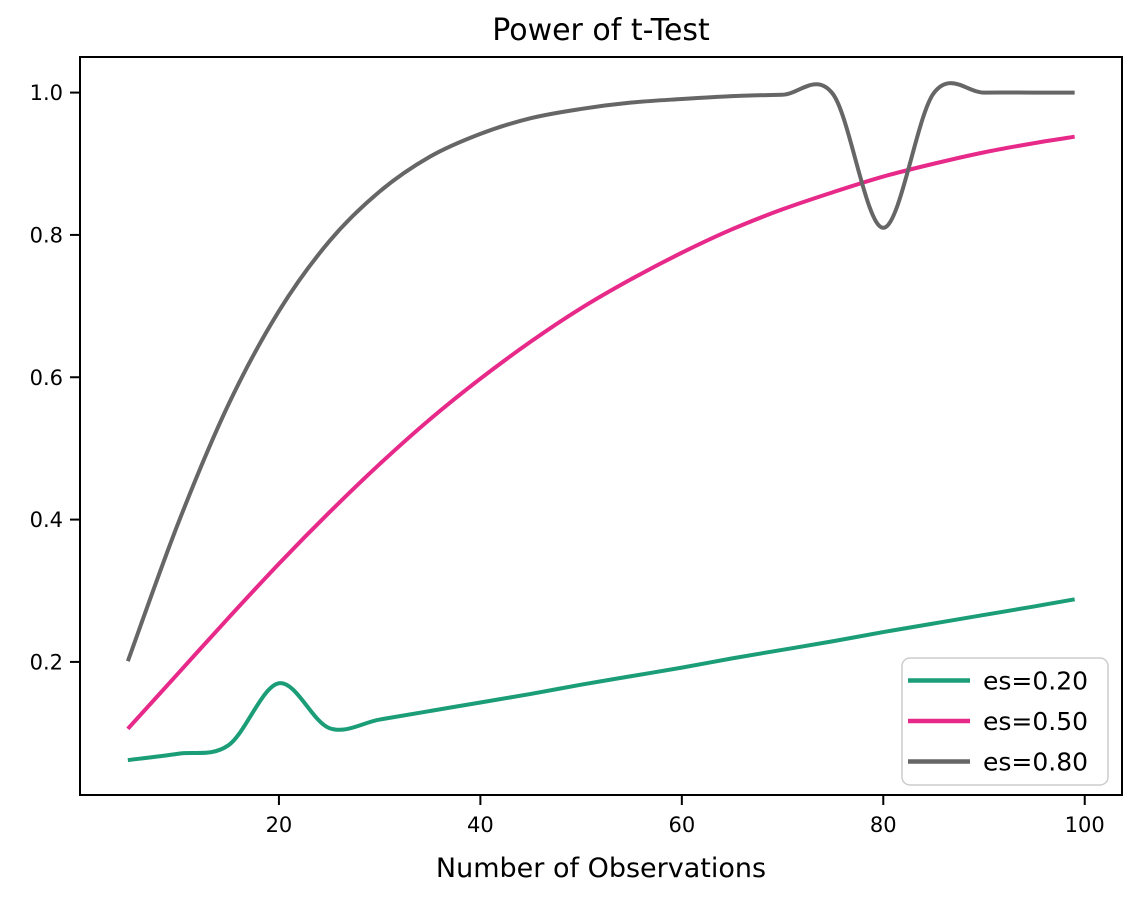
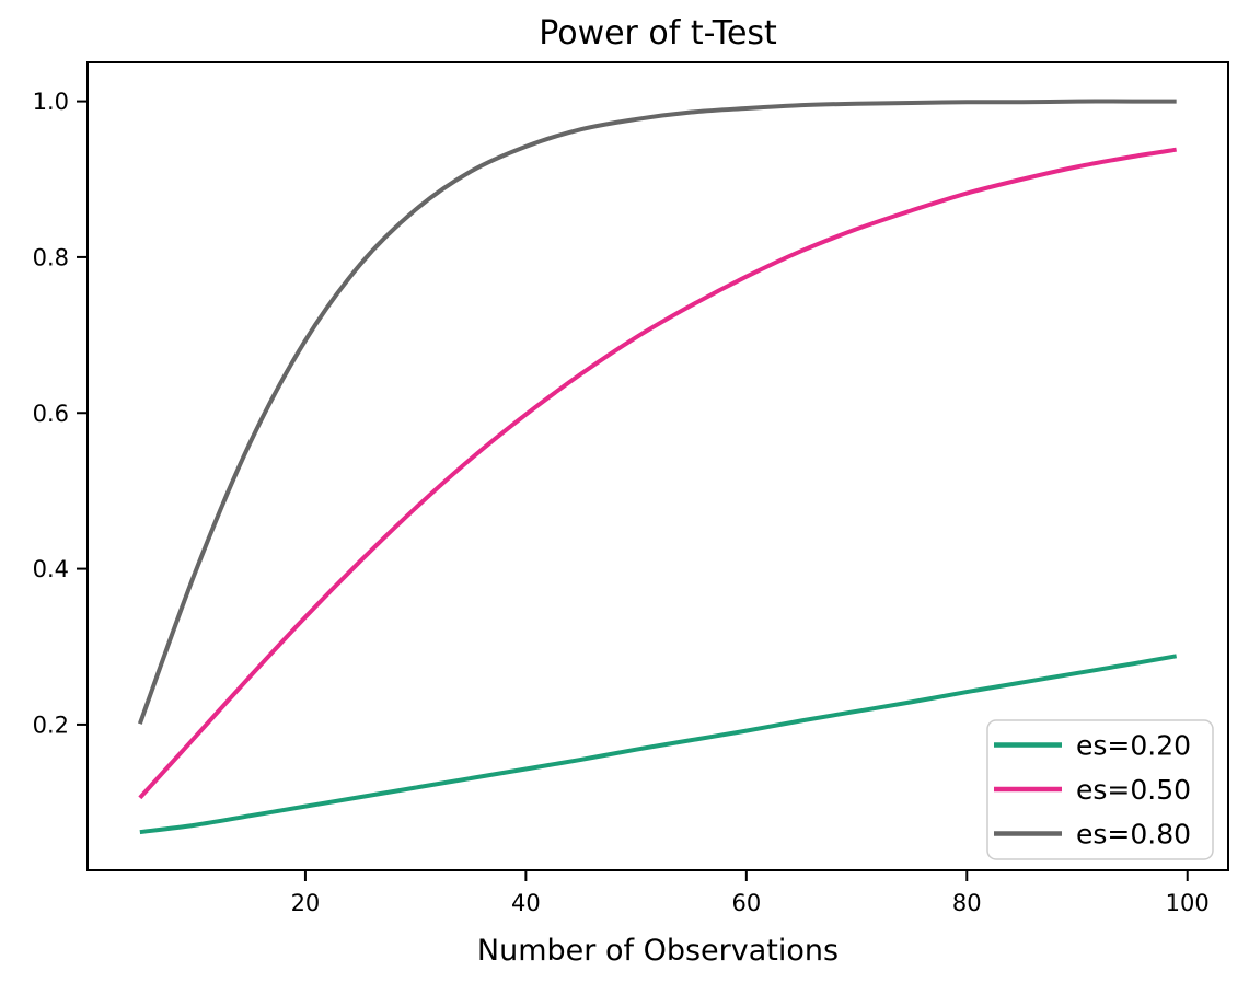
es=0.20/20: 0.17 -> 0.10
es=0.80/80: 0.81 -> 1.00
